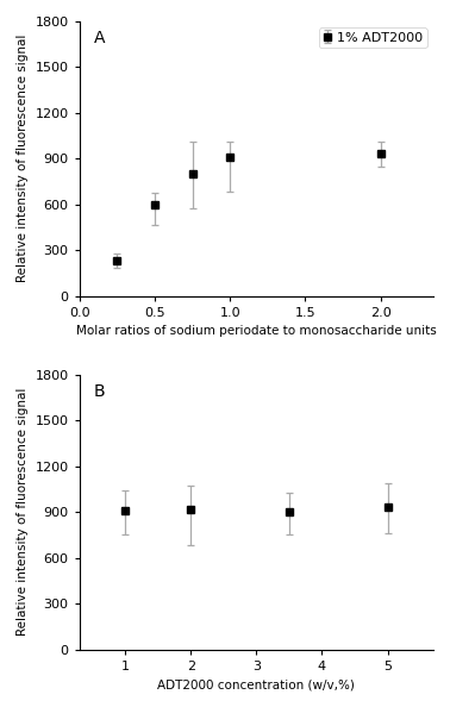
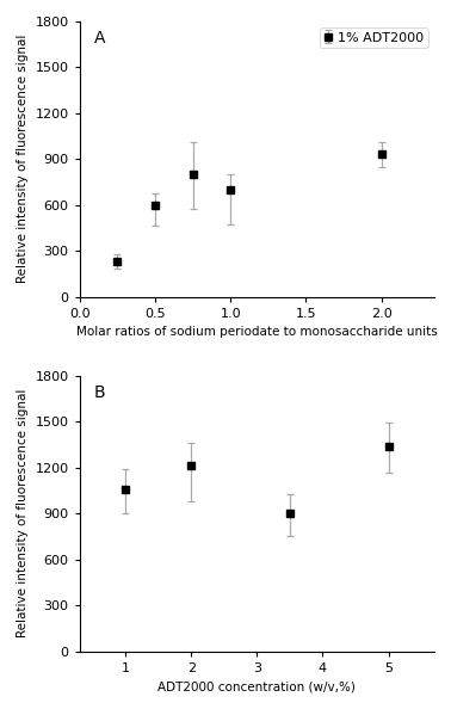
1.0: 910 -> 700
1: 910 -> 1060
2: 920 -> 1210
5: 940 -> 1340
